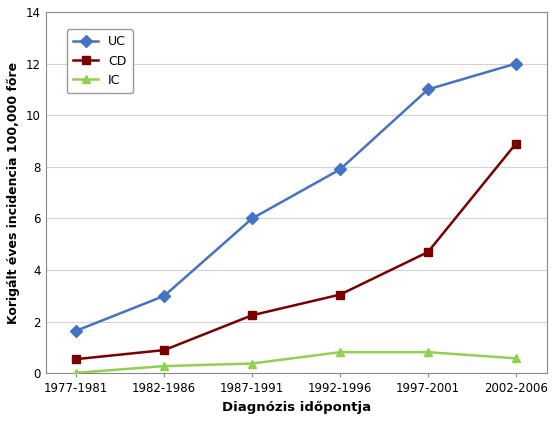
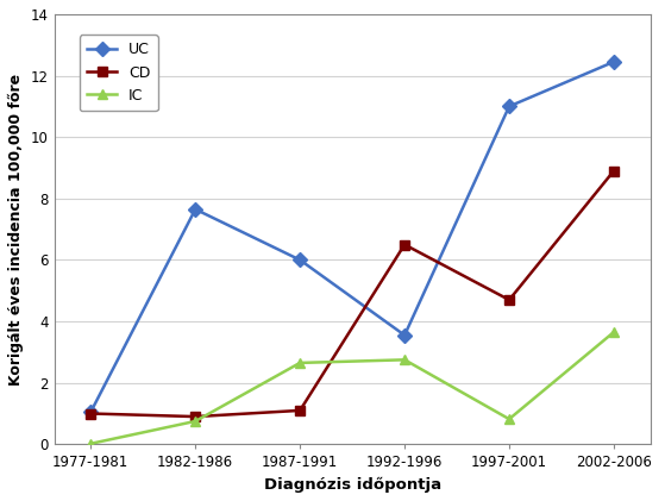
UC/1977-1981: 1.65 -> 1.05
CD/1977-1981: 0.55 -> 1.00
UC/1982-1986: 3.00 -> 7.65
IC/1982-1986: 0.28 -> 0.75
CD/1987-1991: 2.25 -> 1.10
IC/1987-1991: 0.38 -> 2.65
UC/1992-1996: 7.90 -> 3.55
CD/1992-1996: 3.05 -> 6.50
IC/1992-1996: 0.82 -> 2.75
UC/2002-2006: 12.00 -> 12.45
IC/2002-2006: 0.58 -> 3.65
